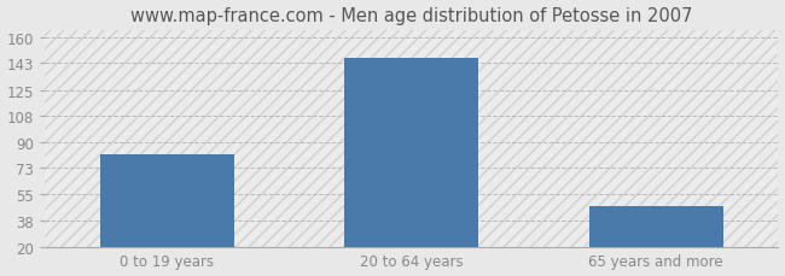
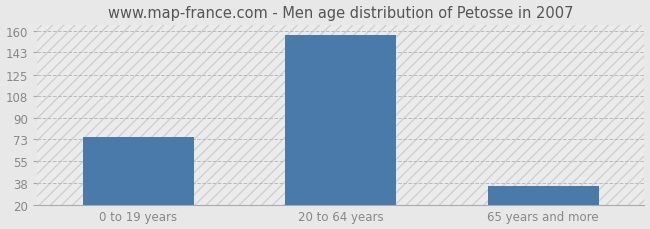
0 to 19 years: 82 -> 75
20 to 64 years: 146 -> 157
65 years and more: 47 -> 35
